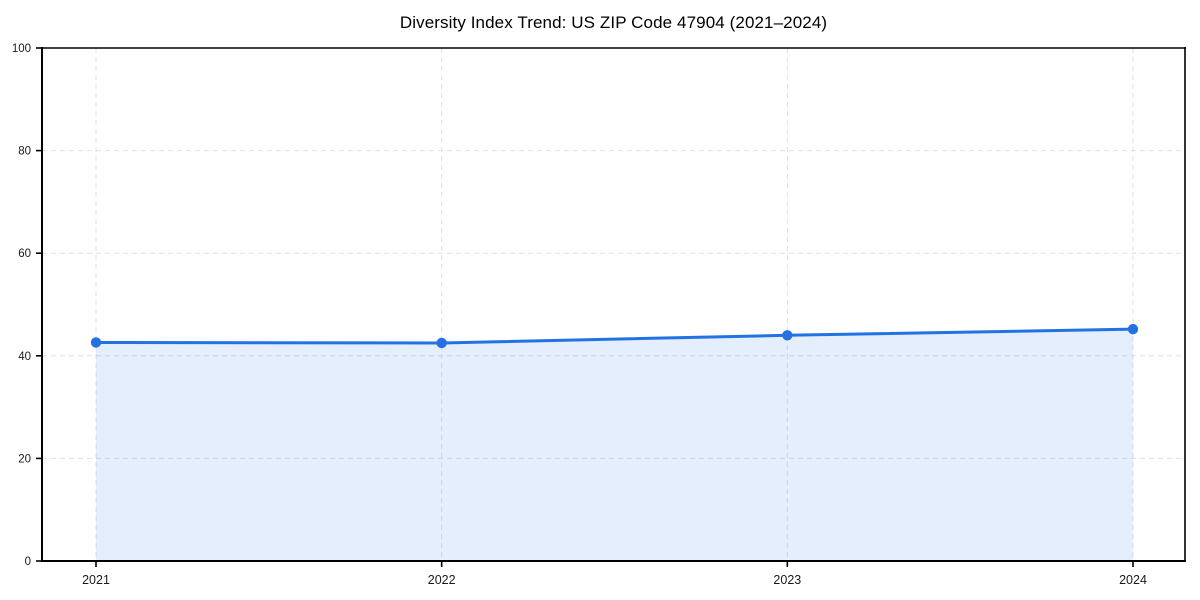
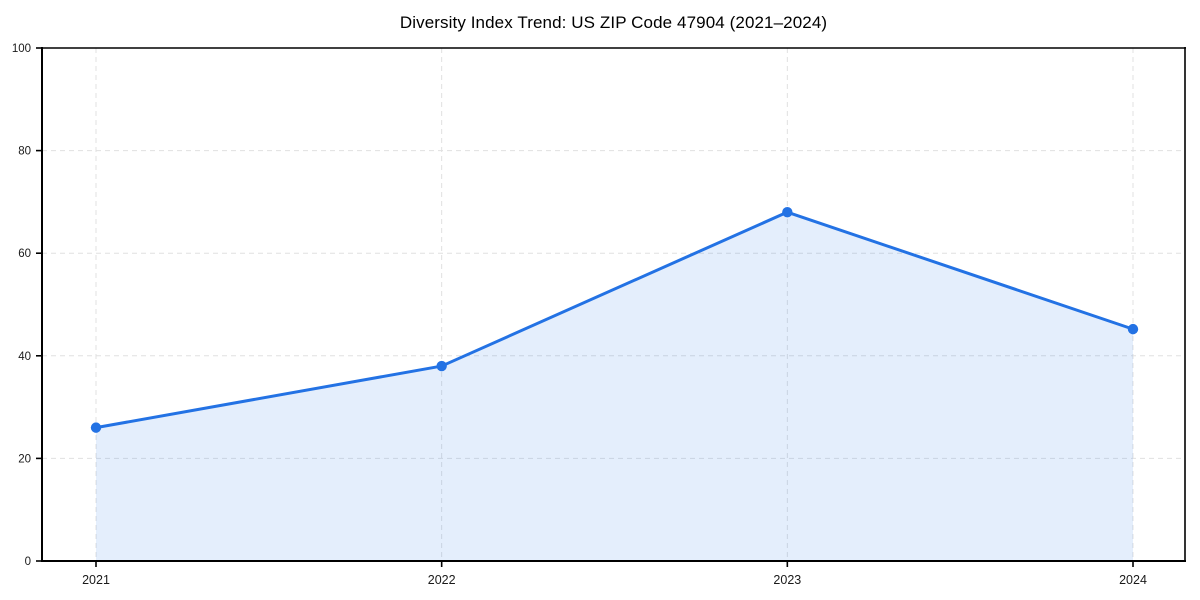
2021: 43 -> 26
2022: 42 -> 38
2023: 44 -> 68
